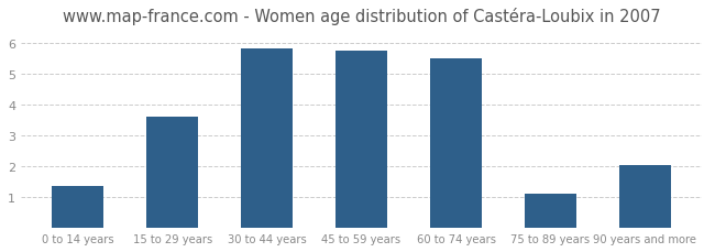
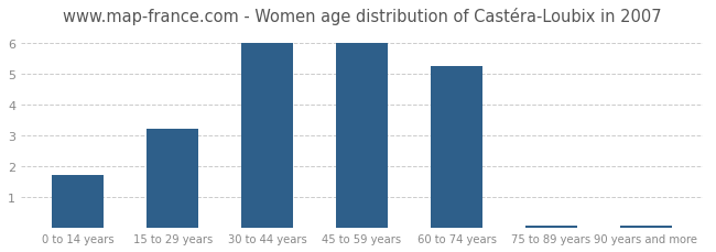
0 to 14 years: 1.35 -> 1.70
15 to 29 years: 3.60 -> 3.20
30 to 44 years: 5.80 -> 6.00
45 to 59 years: 5.75 -> 6.00
60 to 74 years: 5.50 -> 5.25
75 to 89 years: 1.10 -> 0.08
90 years and more: 2.05 -> 0.08
